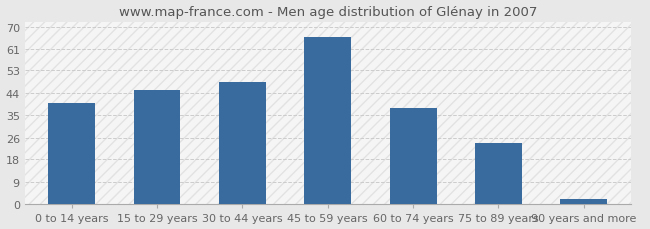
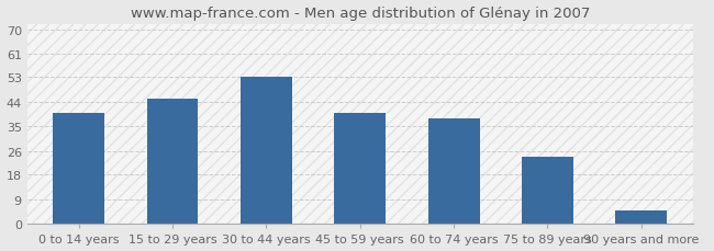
30 to 44 years: 48 -> 53
45 to 59 years: 66 -> 40
90 years and more: 2 -> 5
